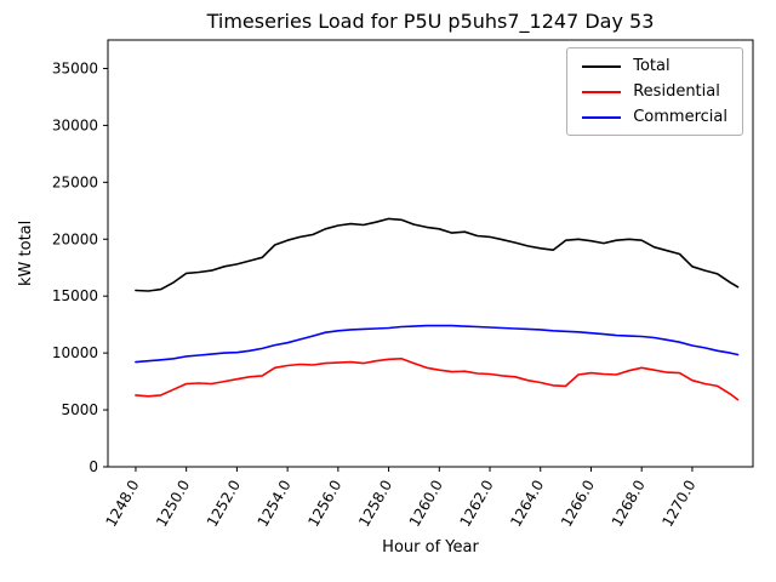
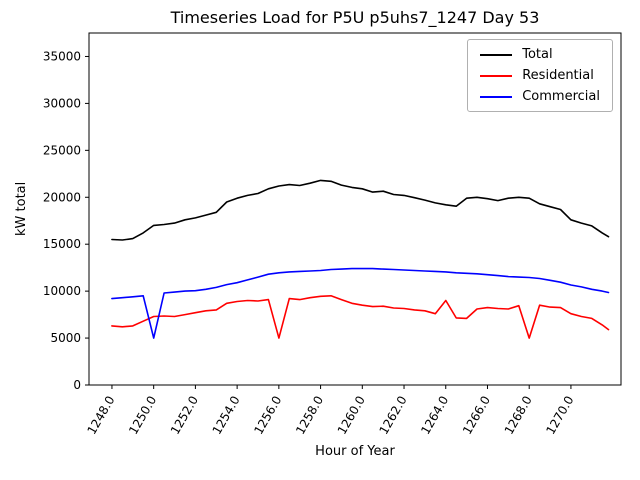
Commercial/1250.0: 10000 -> 5000
Residential/1256.0: 9000 -> 5000
Residential/1264.0: 7000 -> 9000
Residential/1268.0: 9000 -> 5000
